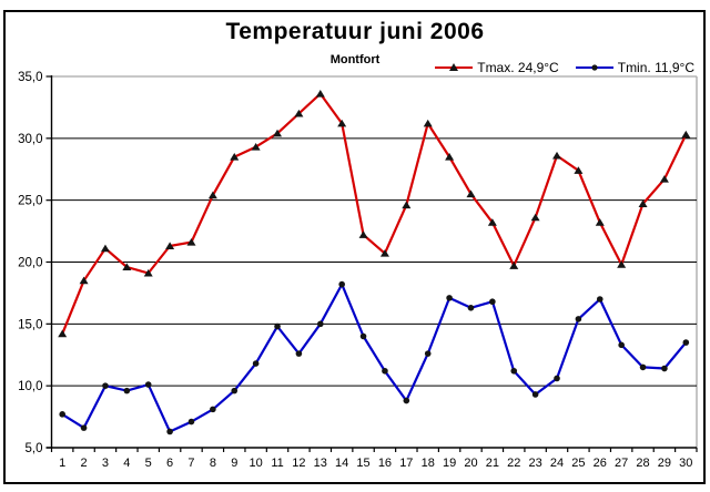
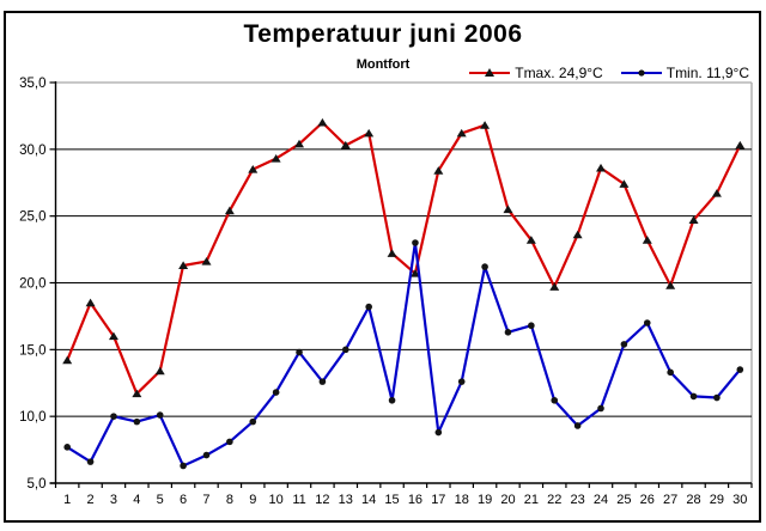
Tmax. 24,9°C/3: 21,1 -> 16,0
Tmax. 24,9°C/4: 19,6 -> 11,7
Tmax. 24,9°C/5: 19,1 -> 13,4
Tmax. 24,9°C/13: 33,6 -> 30,3
Tmin. 11,9°C/15: 14,0 -> 11,2
Tmin. 11,9°C/16: 11,2 -> 23,0
Tmax. 24,9°C/17: 24,6 -> 28,4
Tmax. 24,9°C/19: 28,5 -> 31,8
Tmin. 11,9°C/19: 17,1 -> 21,2
